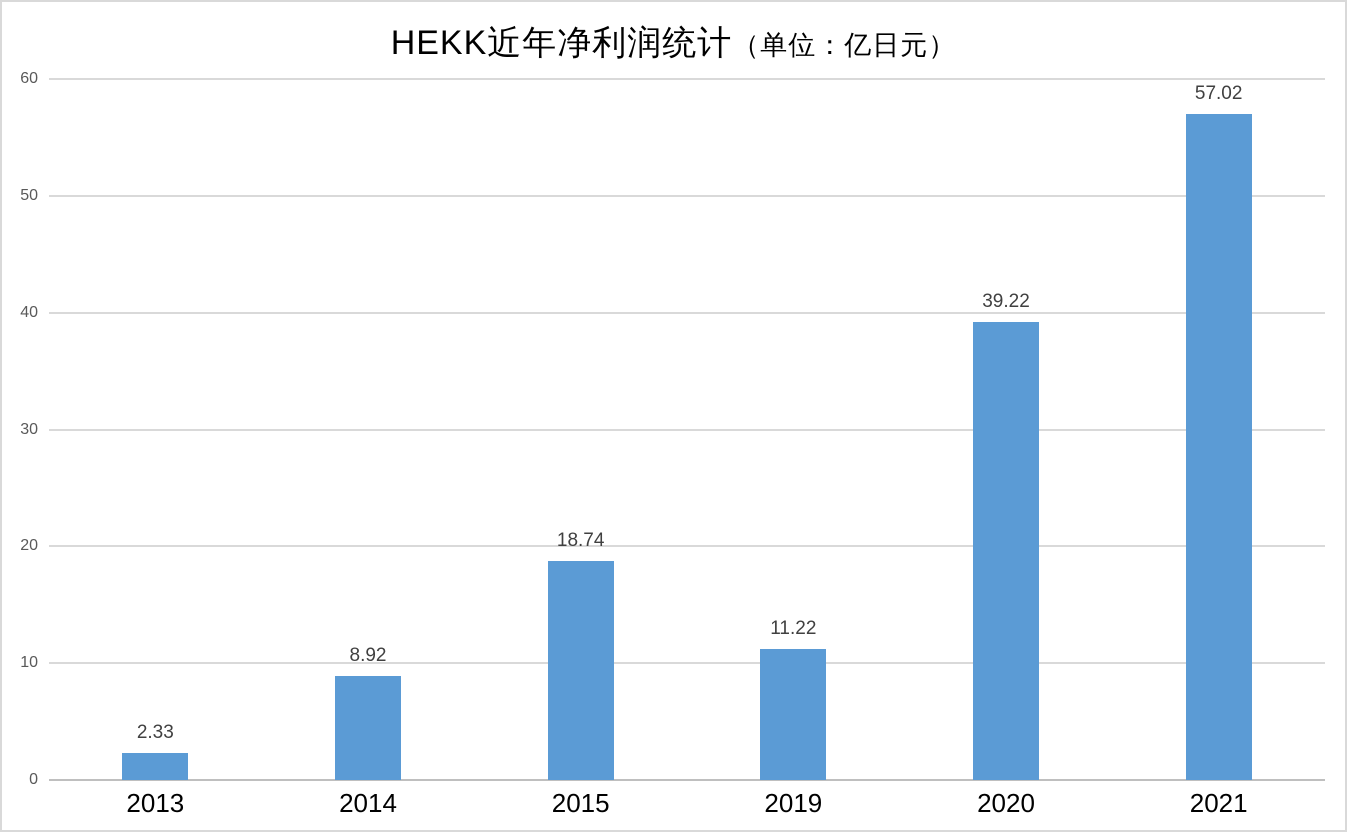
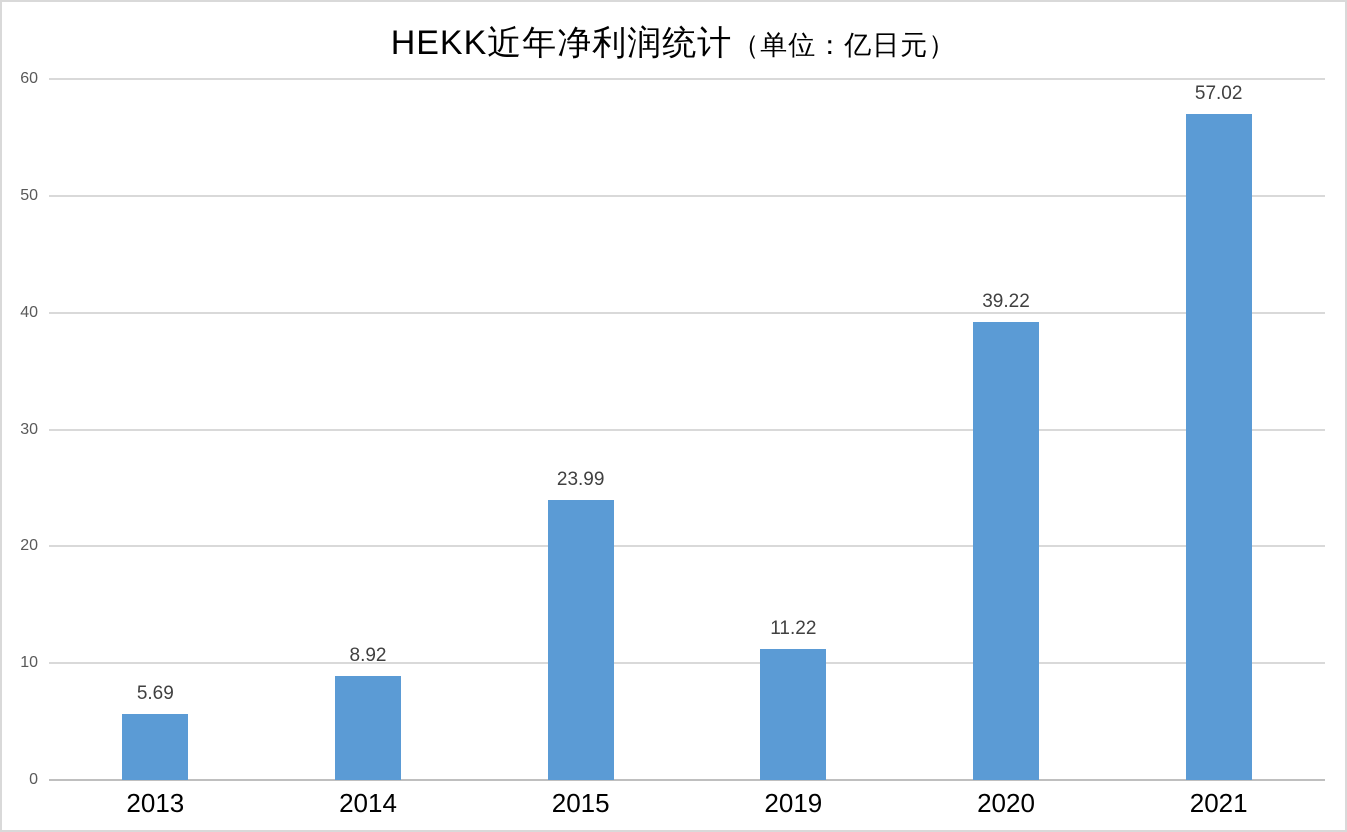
2013: 2.33 -> 5.69
2015: 18.74 -> 23.99
